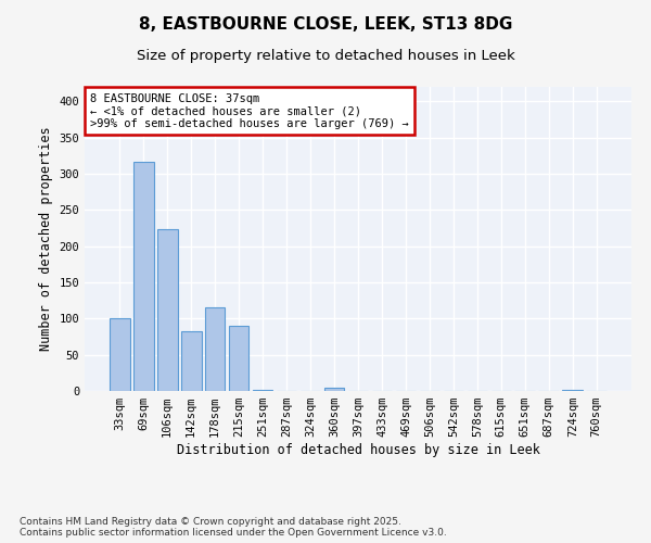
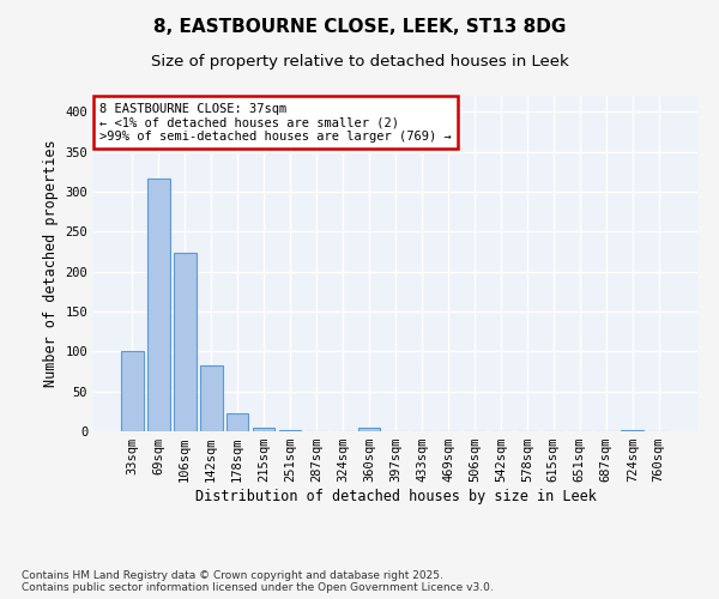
178sqm: 116 -> 22
215sqm: 90 -> 5
